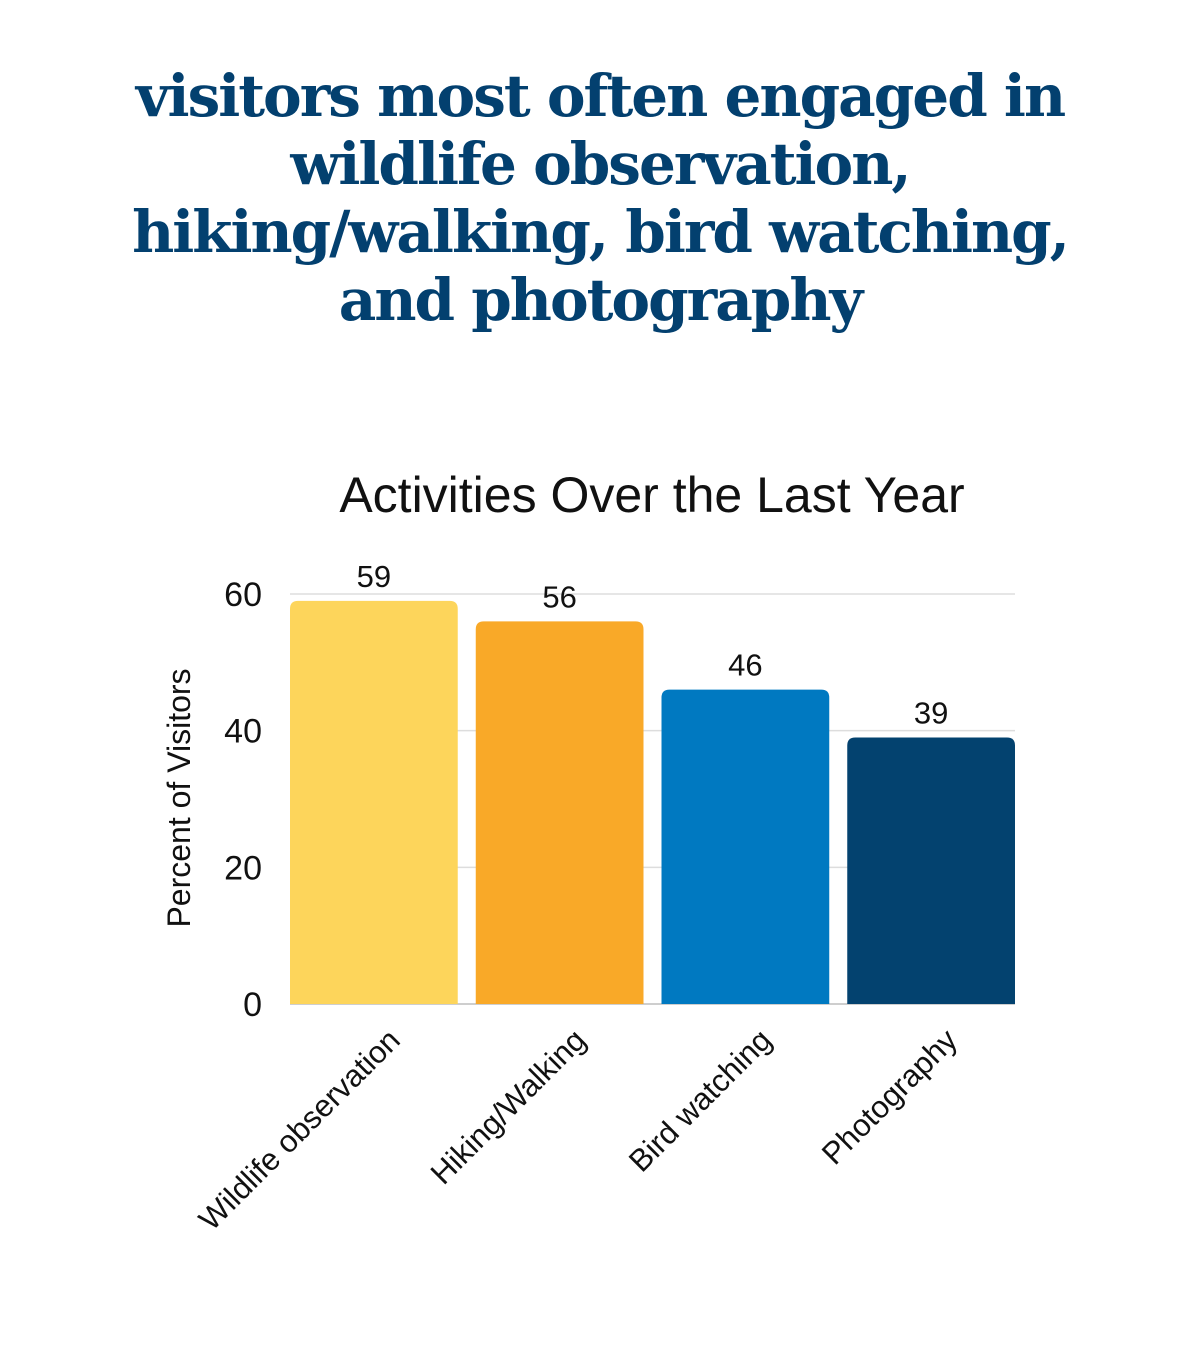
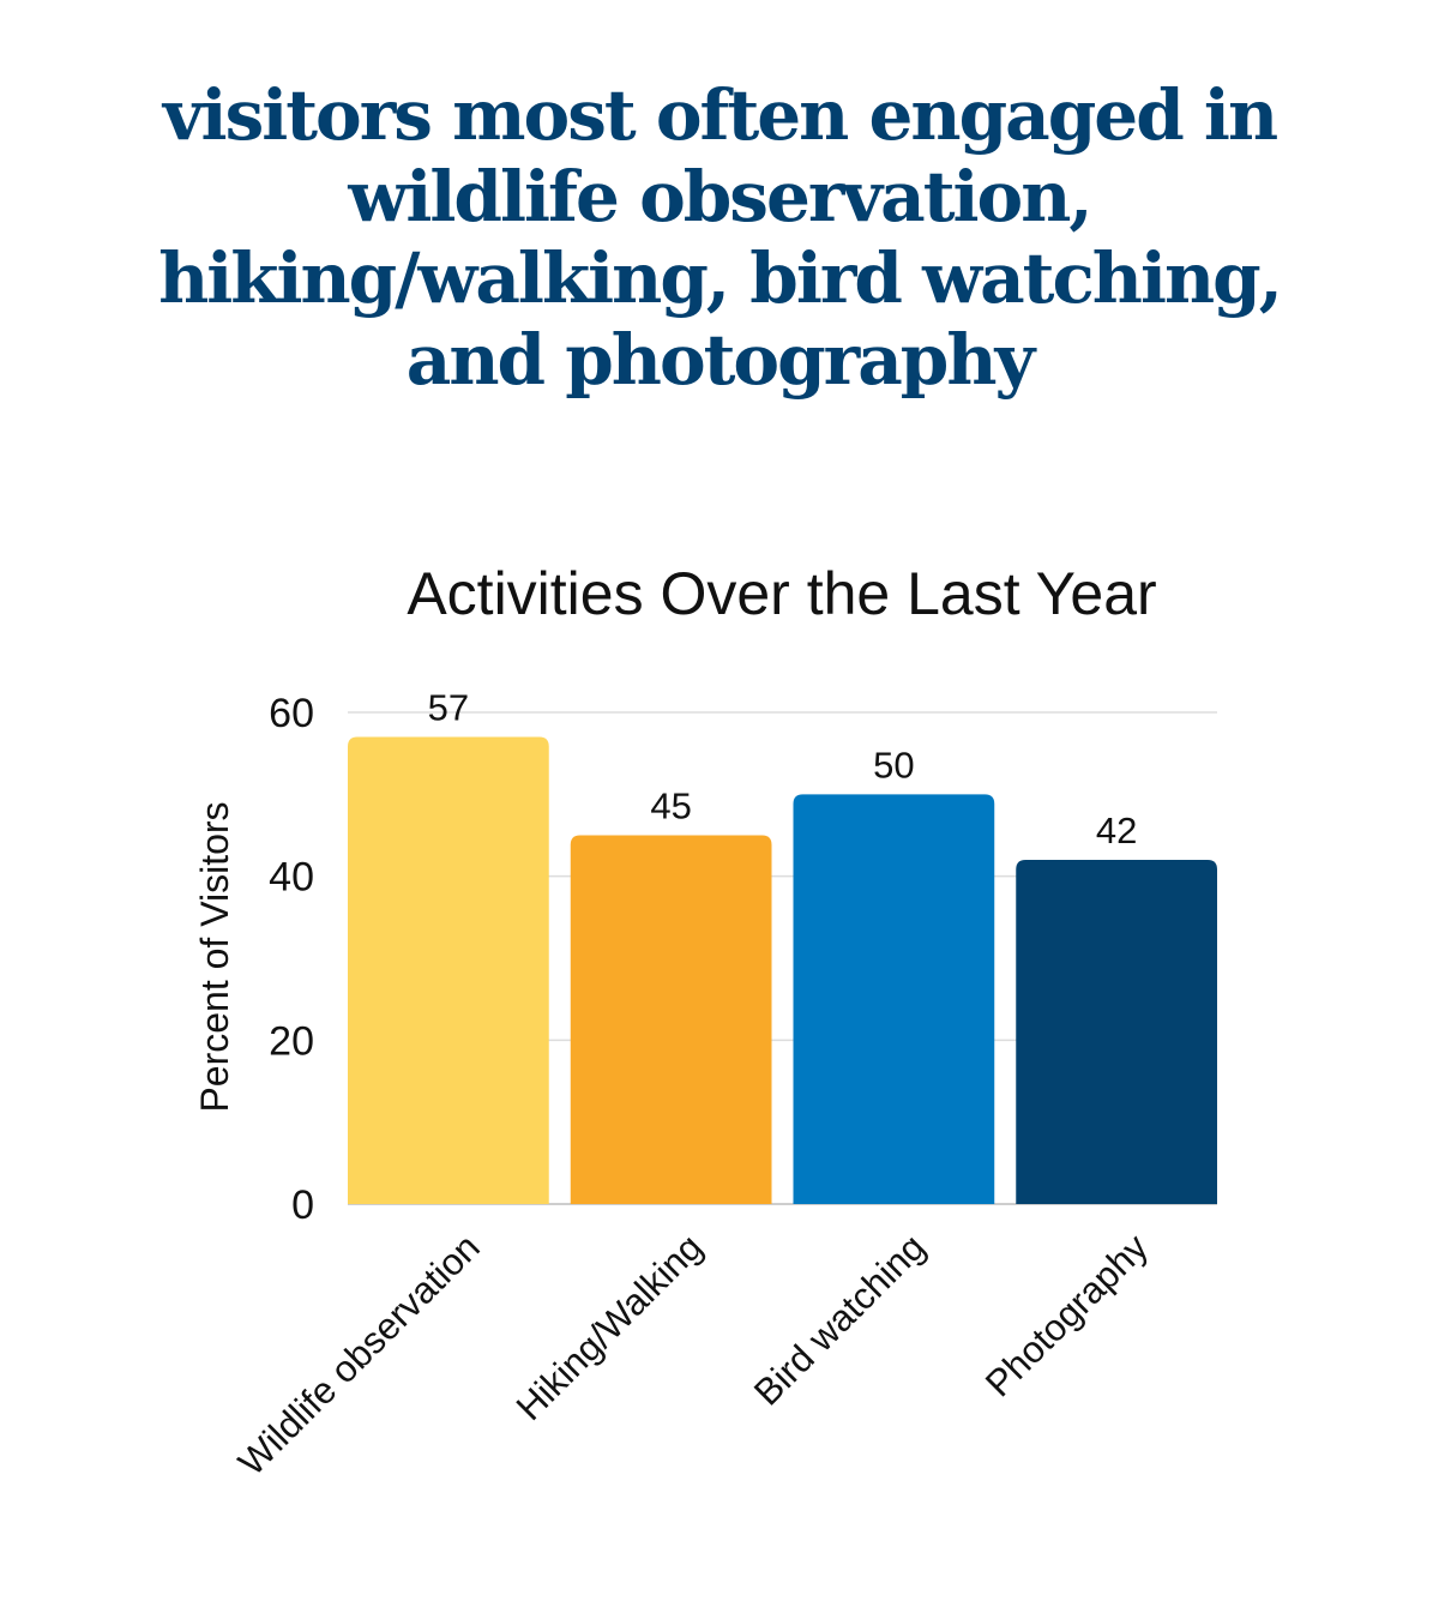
Wildlife observation: 59 -> 57
Hiking/Walking: 56 -> 45
Bird watching: 46 -> 50
Photography: 39 -> 42
